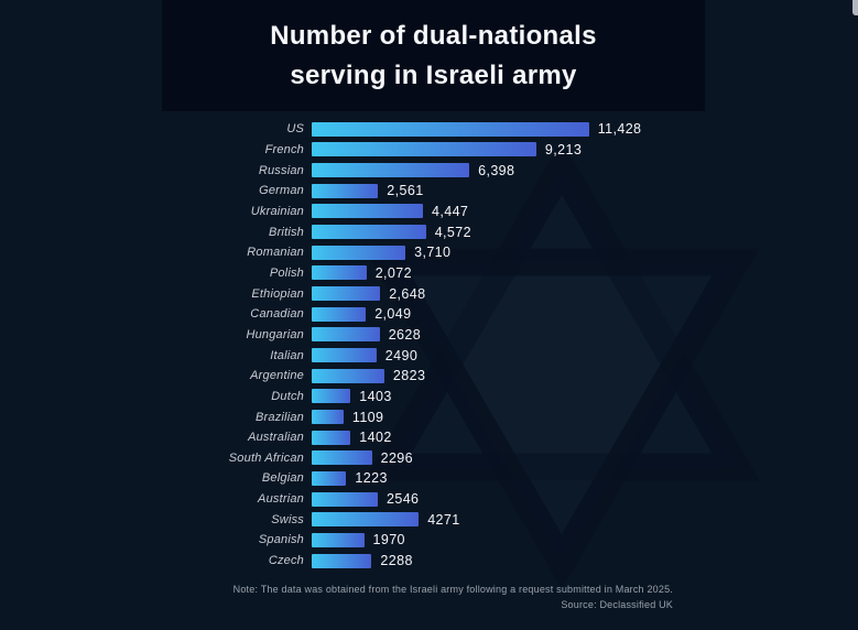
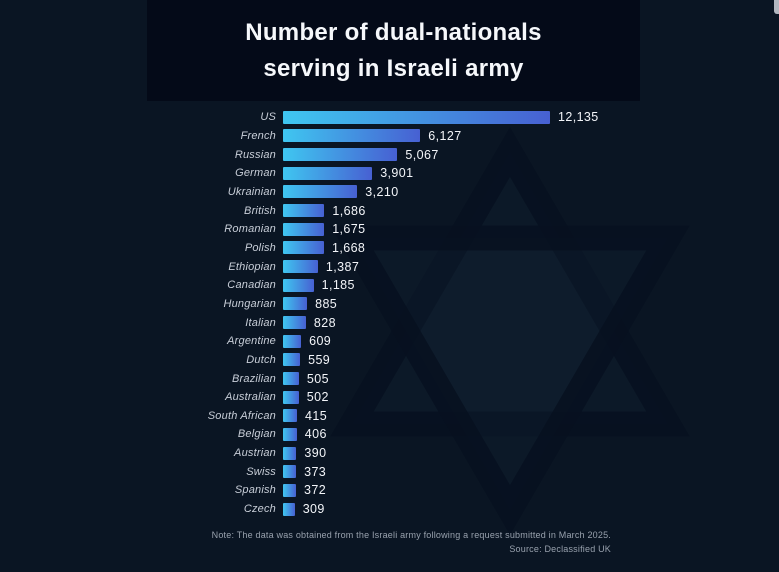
US: 11,428 -> 12,135
French: 9,213 -> 6,127
Russian: 6,398 -> 5,067
German: 2,561 -> 3,901
Ukrainian: 4,447 -> 3,210
British: 4,572 -> 1,686
Romanian: 3,710 -> 1,675
Polish: 2,072 -> 1,668
Ethiopian: 2,648 -> 1,387
Canadian: 2,049 -> 1,185
Hungarian: 2628 -> 885
Italian: 2490 -> 828
Argentine: 2823 -> 609
Dutch: 1403 -> 559
Brazilian: 1109 -> 505
Australian: 1402 -> 502
South African: 2296 -> 415
Belgian: 1223 -> 406
Austrian: 2546 -> 390
Swiss: 4271 -> 373
Spanish: 1970 -> 372
Czech: 2288 -> 309
